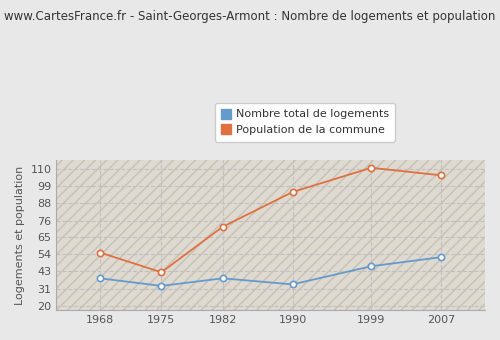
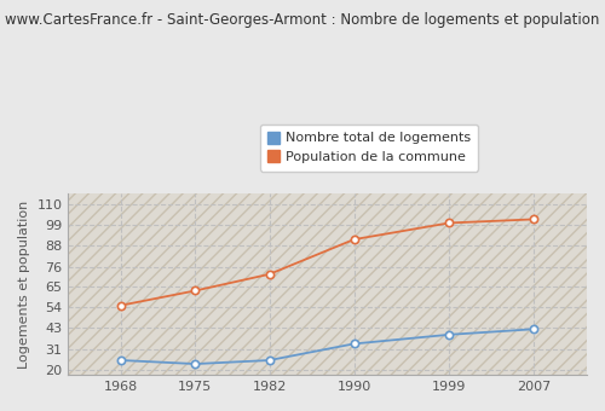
Nombre total de logements/1968: 38 -> 25
Nombre total de logements/1975: 33 -> 23
Population de la commune/1975: 42 -> 63
Nombre total de logements/1982: 38 -> 25
Population de la commune/1990: 95 -> 91
Nombre total de logements/1999: 46 -> 39
Population de la commune/1999: 111 -> 100
Nombre total de logements/2007: 52 -> 42
Population de la commune/2007: 106 -> 102
